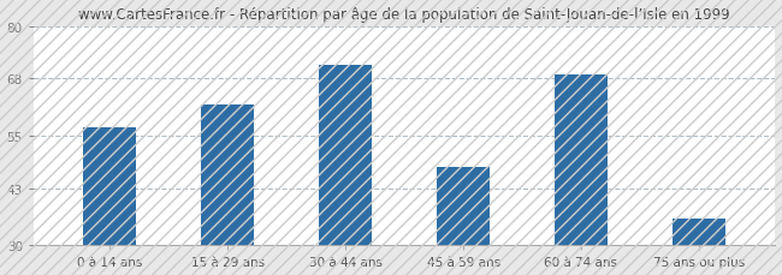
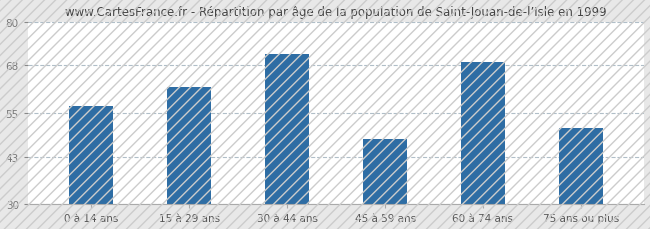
75 ans ou plus: 36 -> 51
